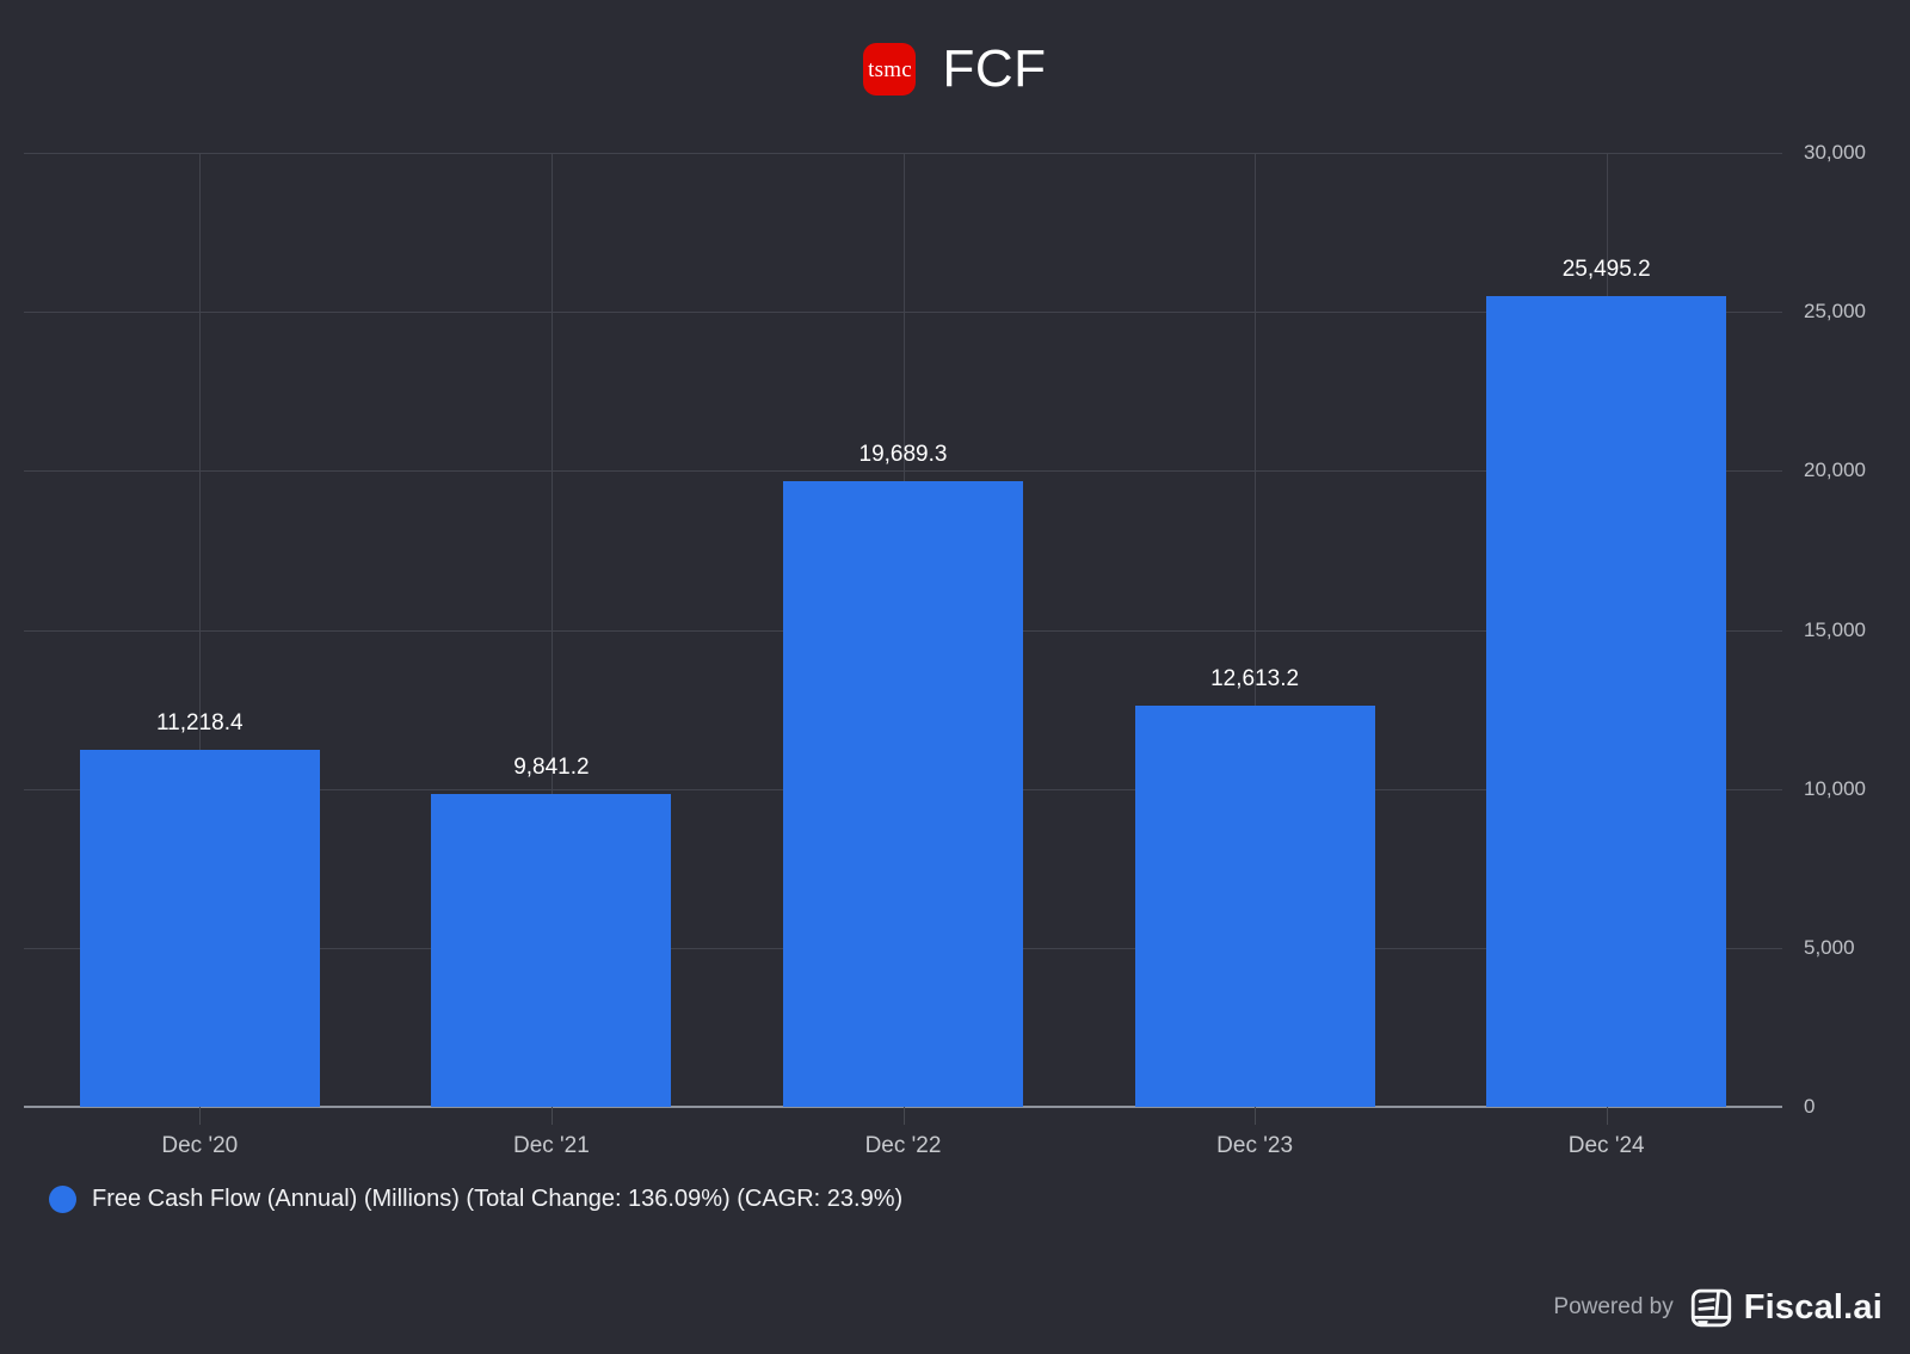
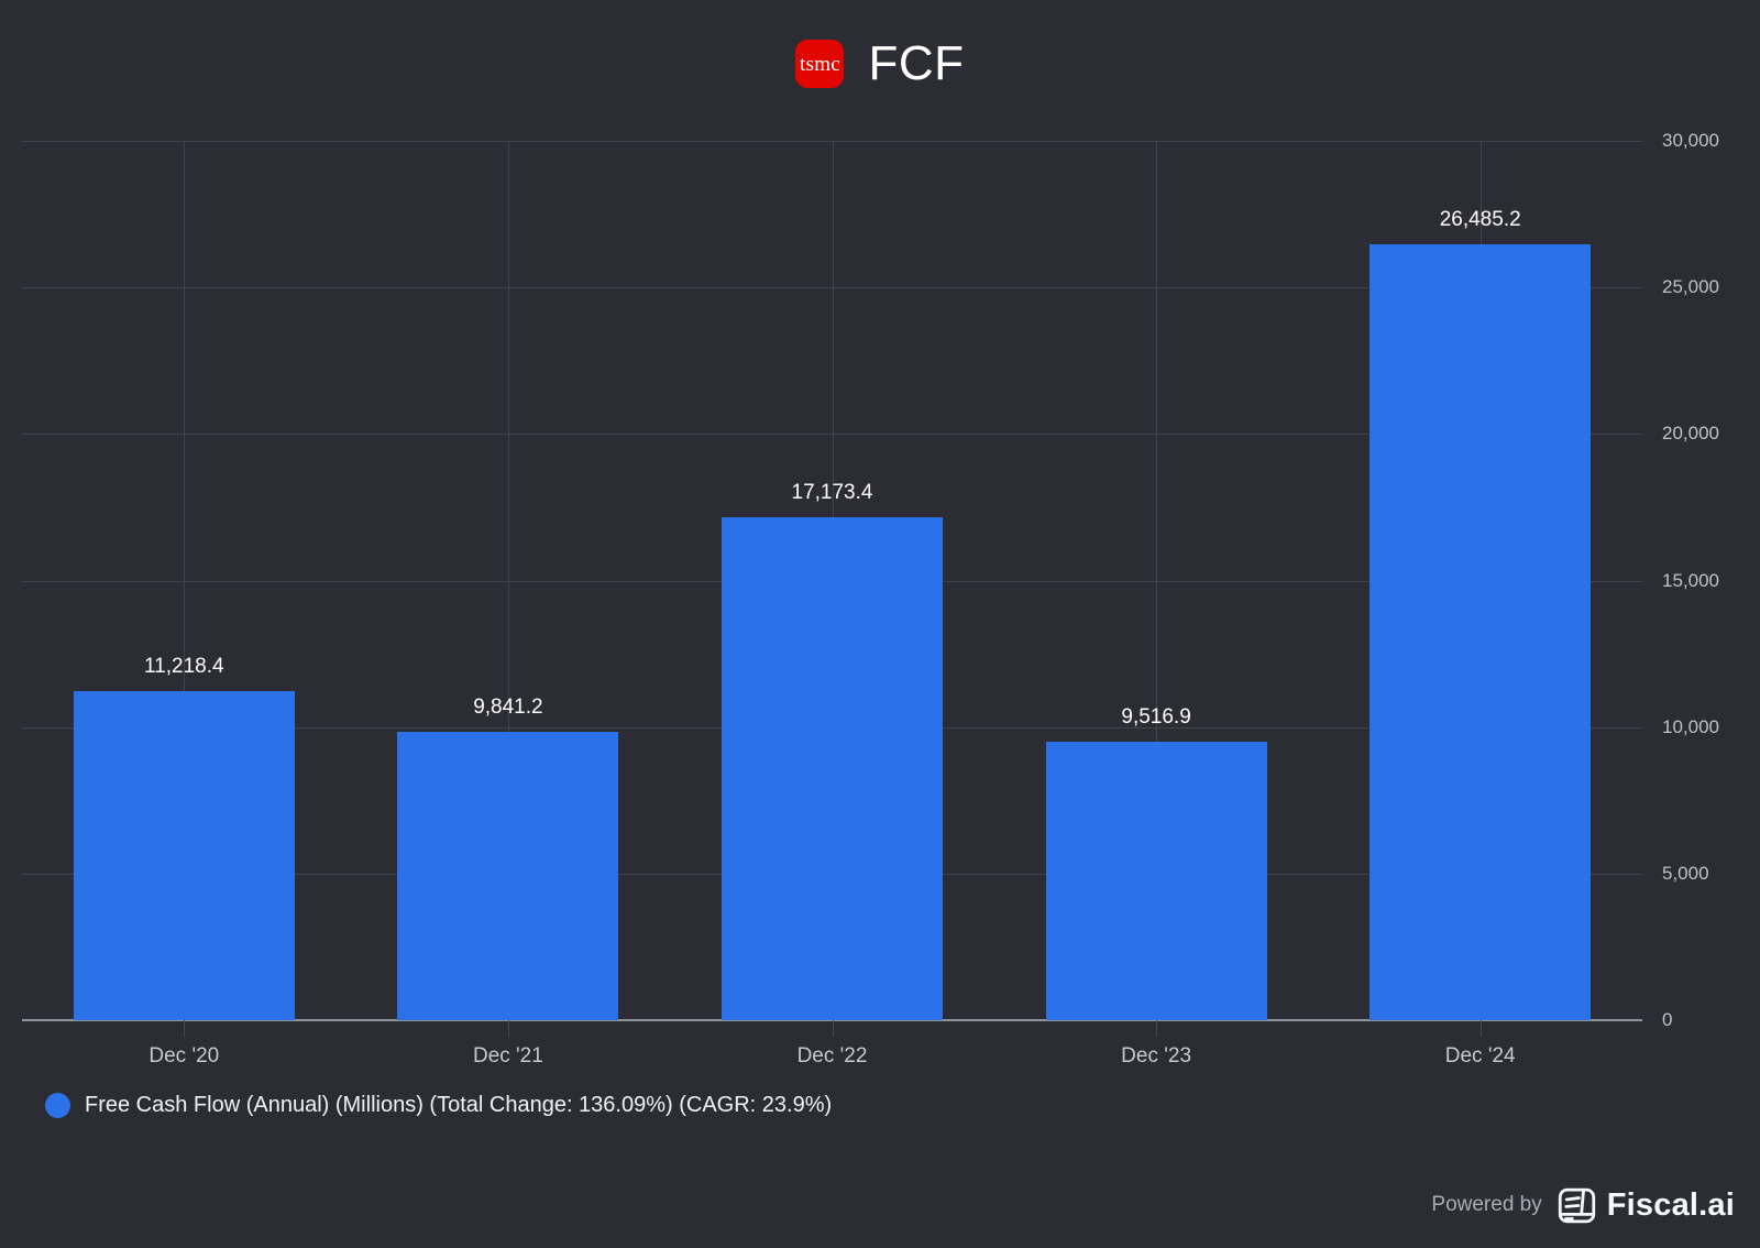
Dec '22: 19,689.3 -> 17,173.4
Dec '23: 12,613.2 -> 9,516.9
Dec '24: 25,495.2 -> 26,485.2
